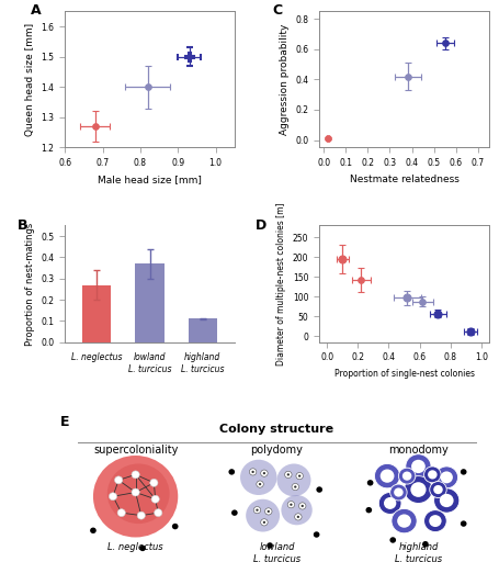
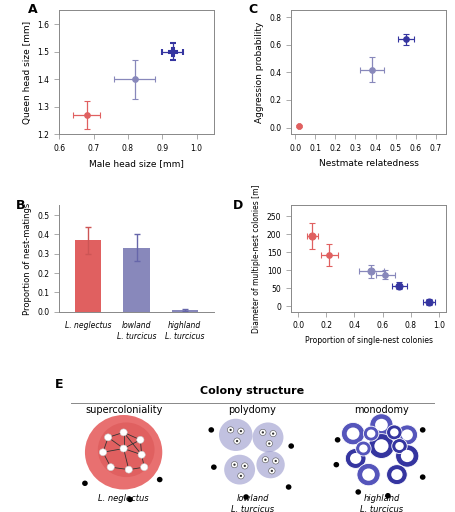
L. neglectus: 0.27 -> 0.37
lowland L. turcicus: 0.37 -> 0.33
highland L. turcicus: 0.11 -> 0.01
